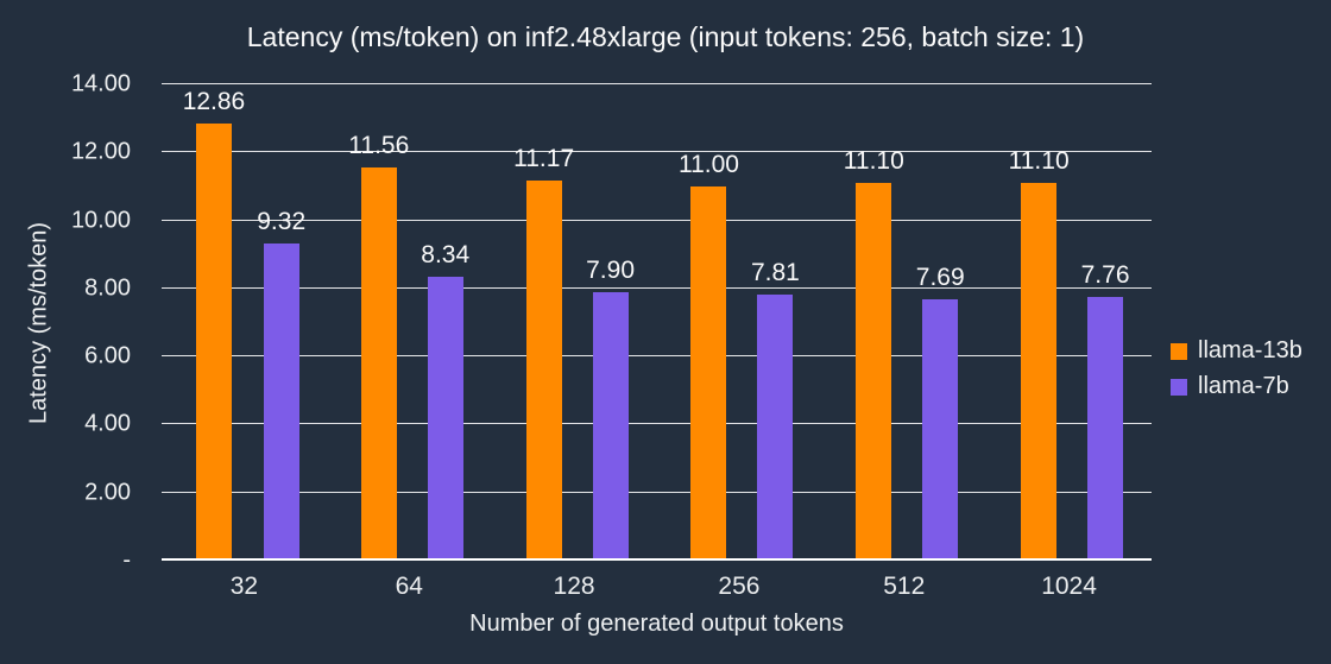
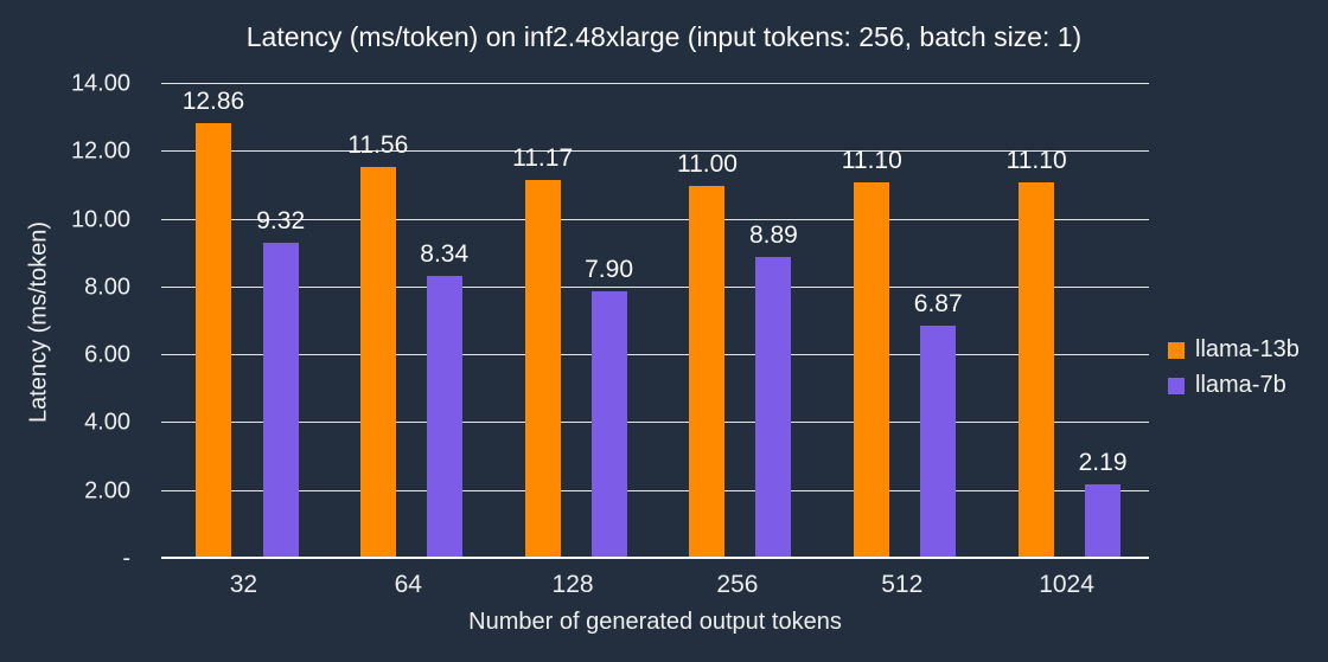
llama-7b/256: 7.81 -> 8.89
llama-7b/512: 7.69 -> 6.87
llama-7b/1024: 7.76 -> 2.19
